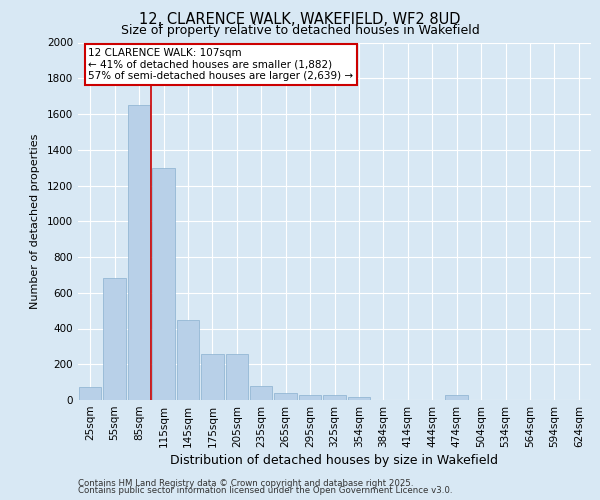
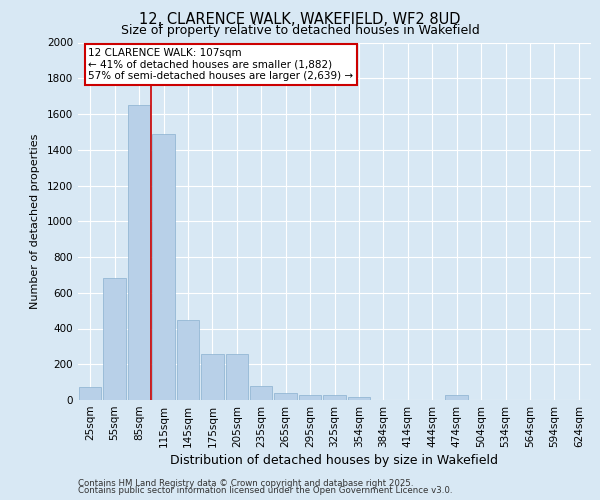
115sqm: 1300 -> 1490
